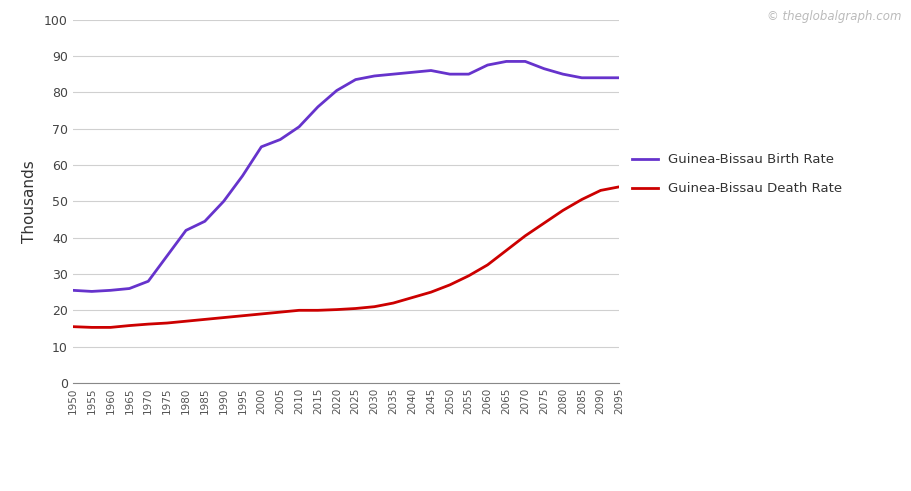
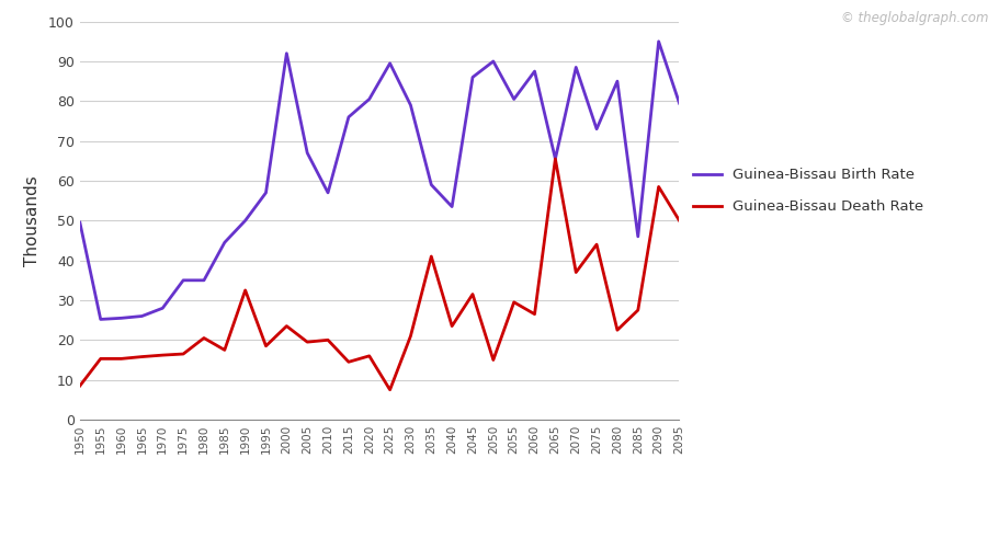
Guinea-Bissau Birth Rate/1950: 25.5 -> 49.5
Guinea-Bissau Death Rate/1950: 15.5 -> 8.5
Guinea-Bissau Birth Rate/1980: 42.0 -> 35.0
Guinea-Bissau Death Rate/1980: 17.0 -> 20.5
Guinea-Bissau Death Rate/1990: 18.0 -> 32.5
Guinea-Bissau Birth Rate/2000: 65.0 -> 92.0
Guinea-Bissau Death Rate/2000: 19.0 -> 23.5
Guinea-Bissau Birth Rate/2010: 70.5 -> 57.0
Guinea-Bissau Death Rate/2015: 20.0 -> 14.5
Guinea-Bissau Death Rate/2020: 20.2 -> 16.0
Guinea-Bissau Birth Rate/2025: 83.5 -> 89.5
Guinea-Bissau Death Rate/2025: 20.5 -> 7.5
Guinea-Bissau Birth Rate/2030: 84.5 -> 79.0
Guinea-Bissau Birth Rate/2035: 85.0 -> 59.0
Guinea-Bissau Death Rate/2035: 22.0 -> 41.0
Guinea-Bissau Birth Rate/2040: 85.5 -> 53.5
Guinea-Bissau Death Rate/2045: 25.0 -> 31.5
Guinea-Bissau Birth Rate/2050: 85.0 -> 90.0
Guinea-Bissau Death Rate/2050: 27.0 -> 15.0
Guinea-Bissau Birth Rate/2055: 85.0 -> 80.5
Guinea-Bissau Death Rate/2060: 32.5 -> 26.5
Guinea-Bissau Birth Rate/2065: 88.5 -> 65.5
Guinea-Bissau Death Rate/2065: 36.5 -> 65.5
Guinea-Bissau Death Rate/2070: 40.5 -> 37.0
Guinea-Bissau Birth Rate/2075: 86.5 -> 73.0
Guinea-Bissau Death Rate/2080: 47.5 -> 22.5
Guinea-Bissau Birth Rate/2085: 84.0 -> 46.0
Guinea-Bissau Death Rate/2085: 50.5 -> 27.5
Guinea-Bissau Birth Rate/2090: 84.0 -> 95.0
Guinea-Bissau Death Rate/2090: 53.0 -> 58.5
Guinea-Bissau Birth Rate/2095: 84.0 -> 79.5
Guinea-Bissau Death Rate/2095: 54.0 -> 50.0
